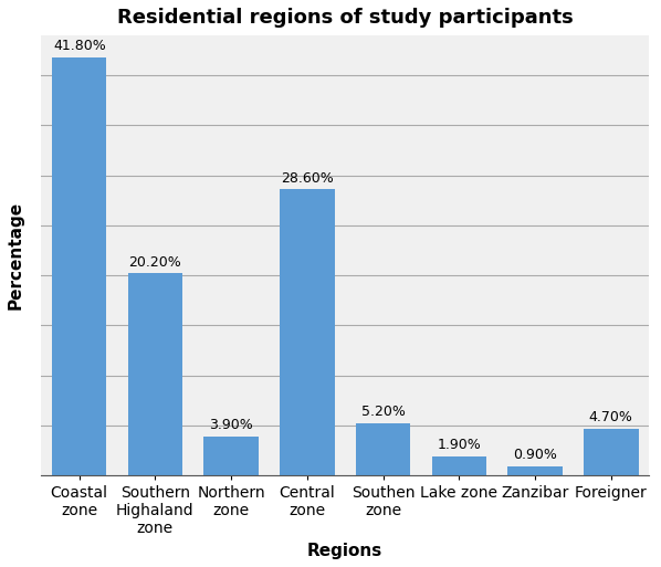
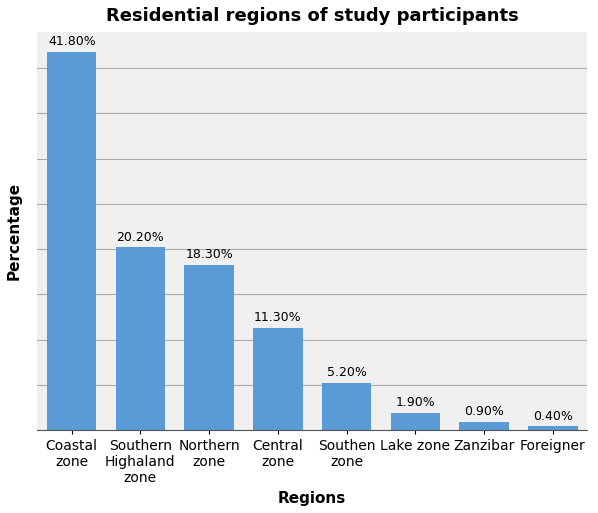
Northern zone: 3.90% -> 18.30%
Central zone: 28.60% -> 11.30%
Foreigner: 4.70% -> 0.40%
